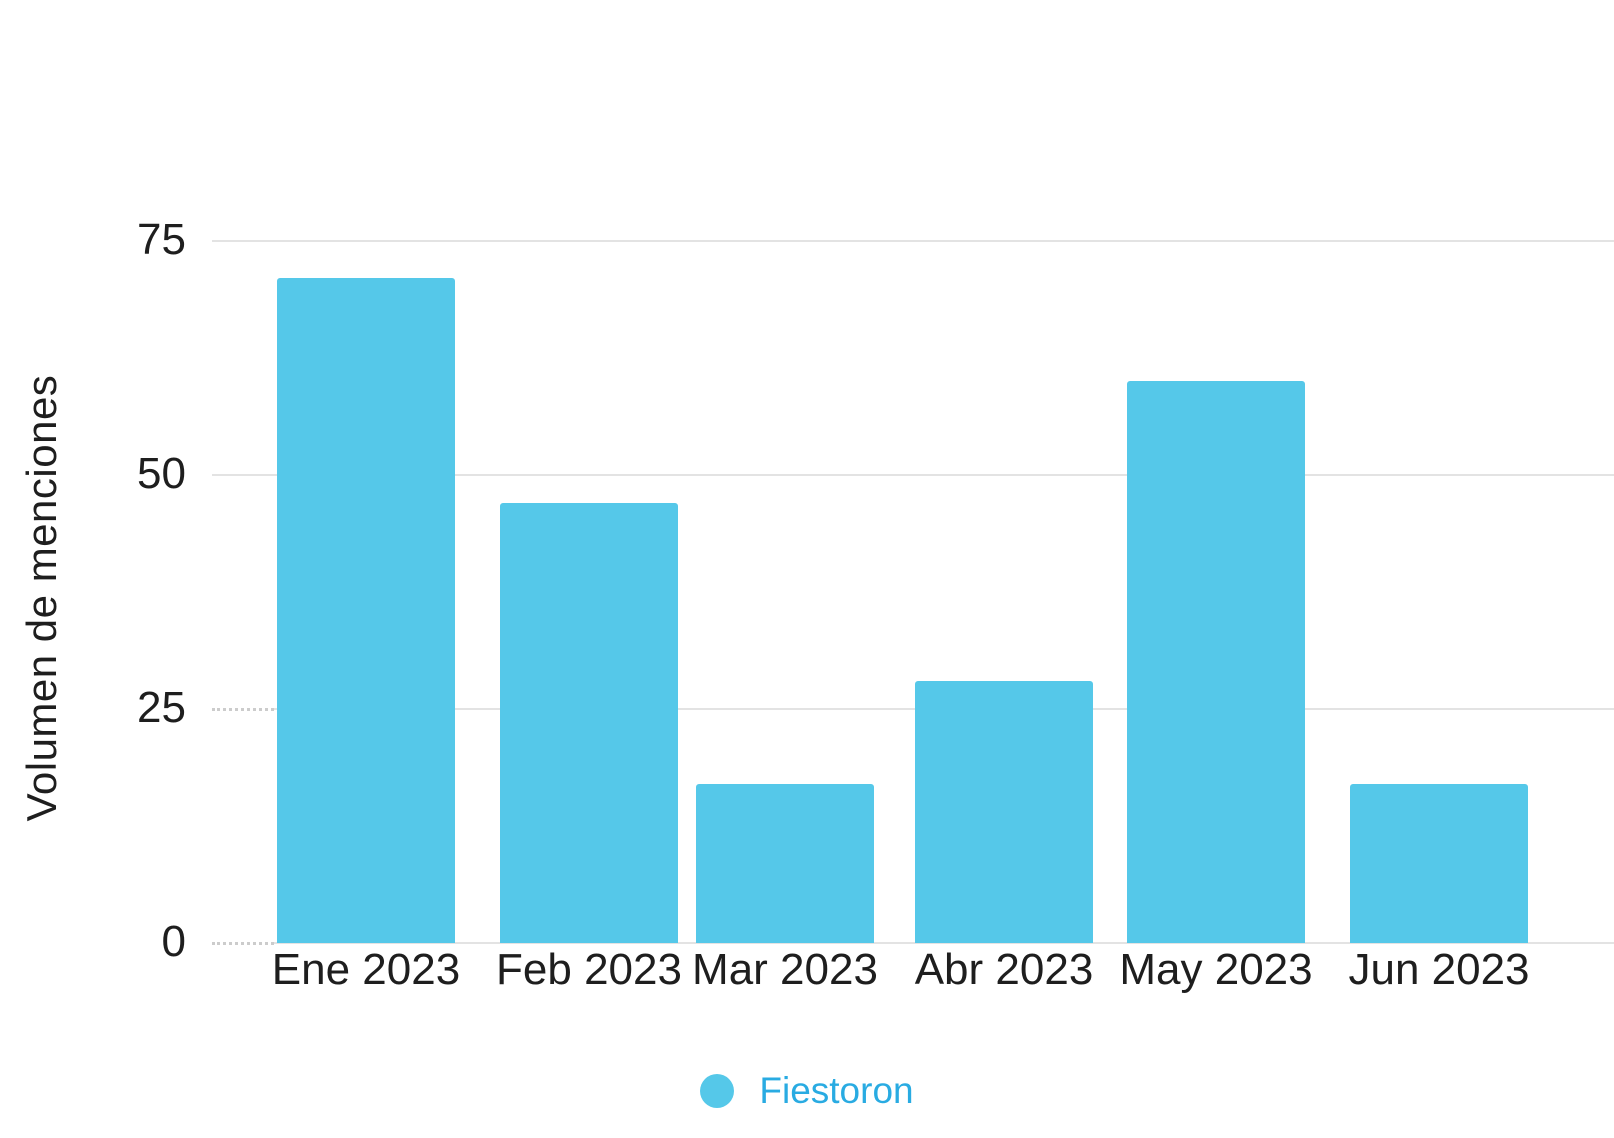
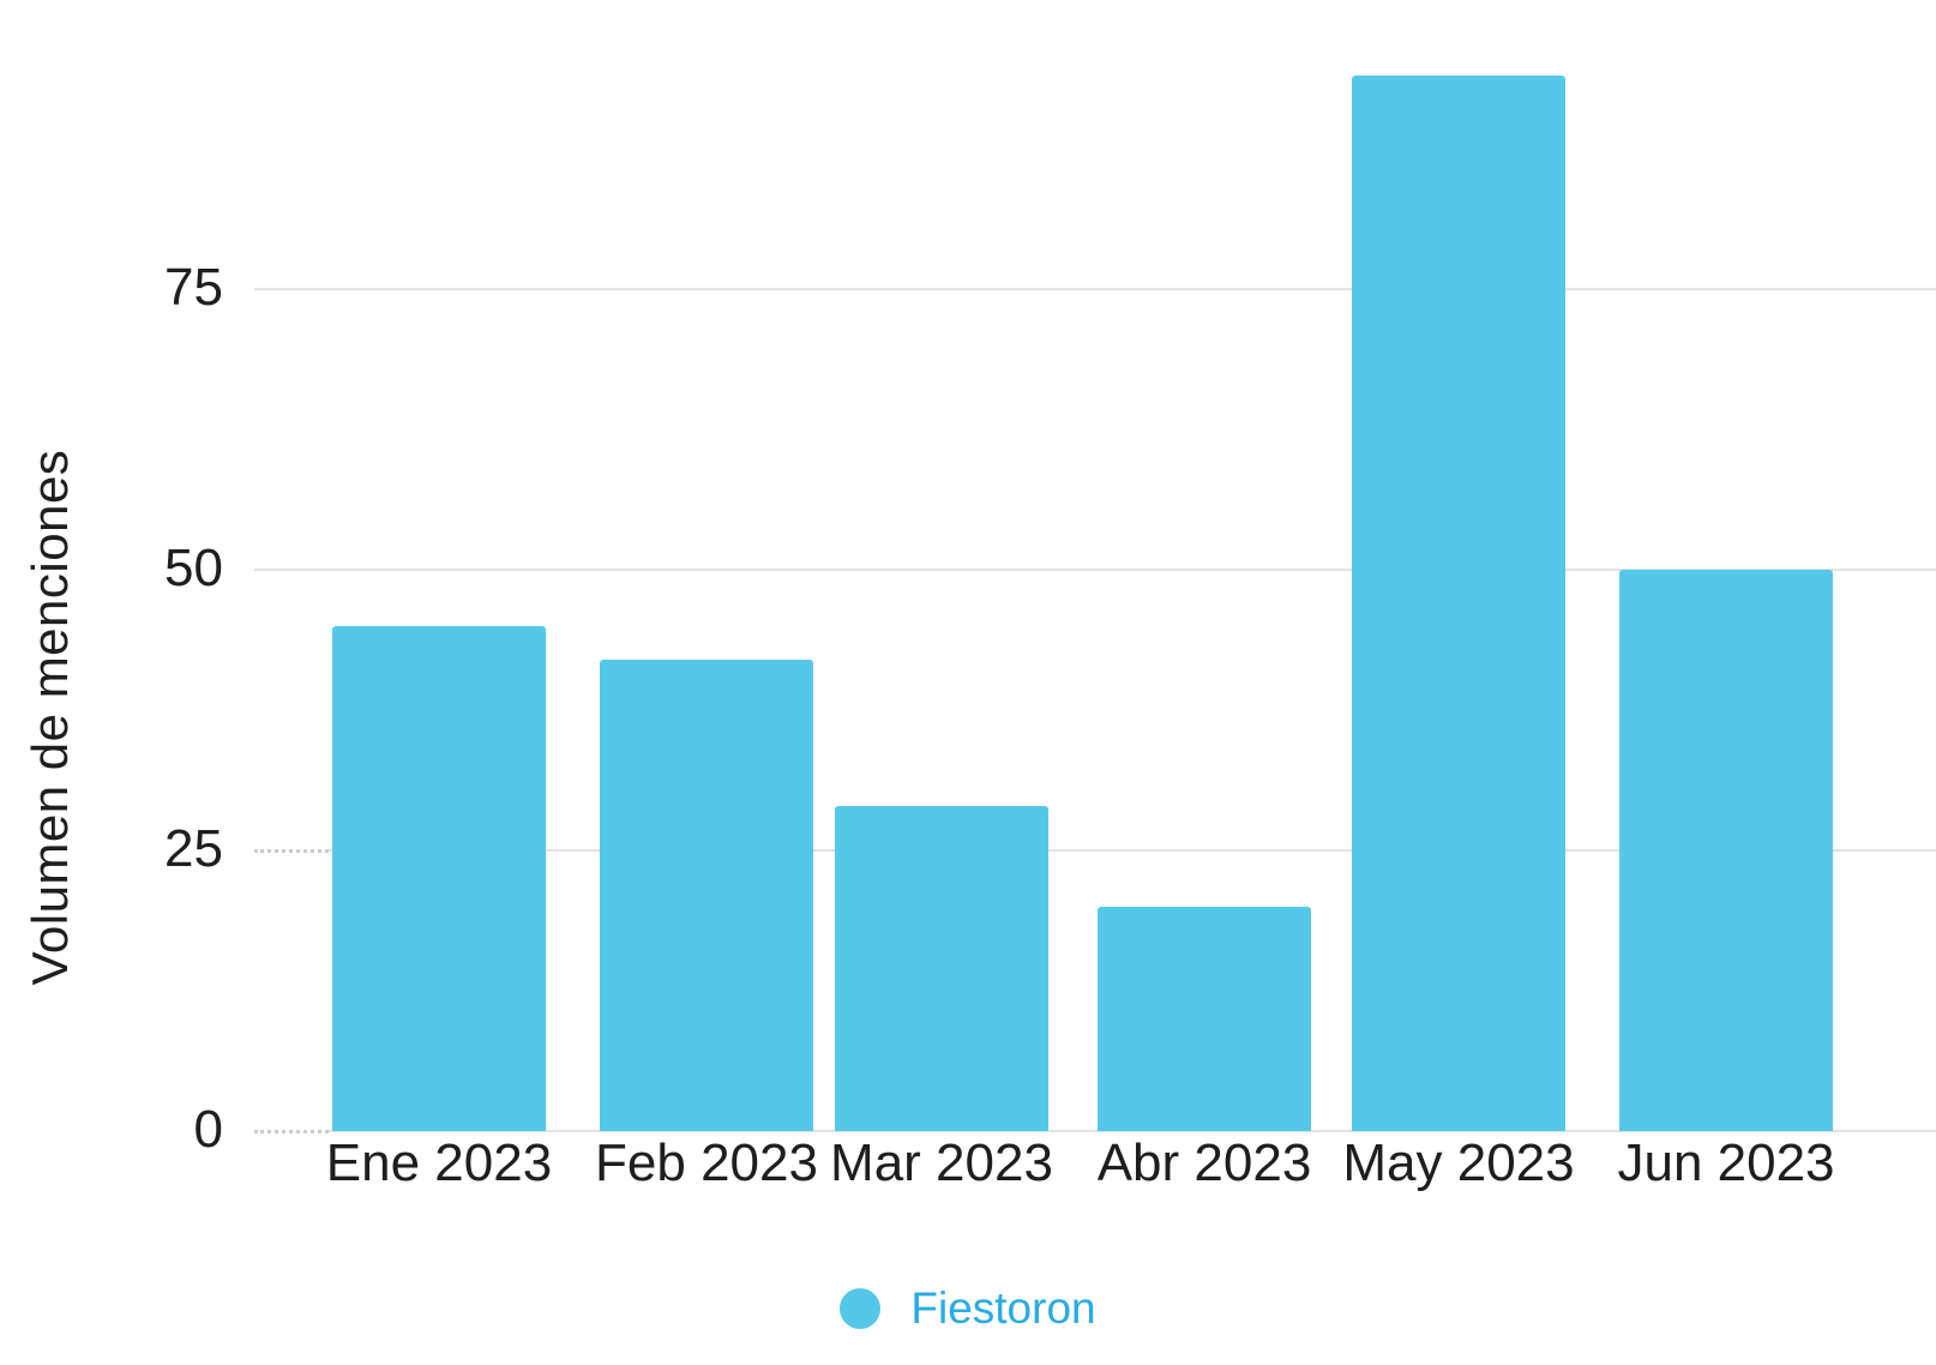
Ene 2023: 71 -> 45
Feb 2023: 47 -> 42
Mar 2023: 17 -> 29
Abr 2023: 28 -> 20
May 2023: 60 -> 94
Jun 2023: 17 -> 50
